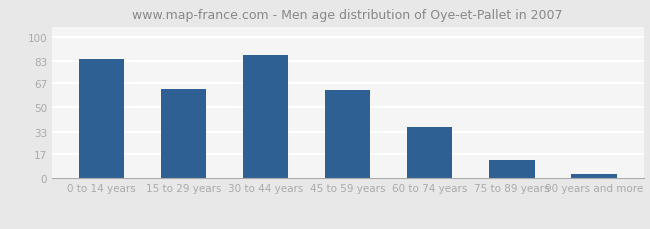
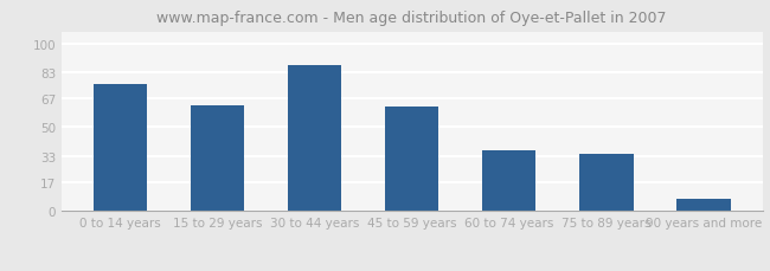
0 to 14 years: 84 -> 76
75 to 89 years: 13 -> 34
90 years and more: 3 -> 7
